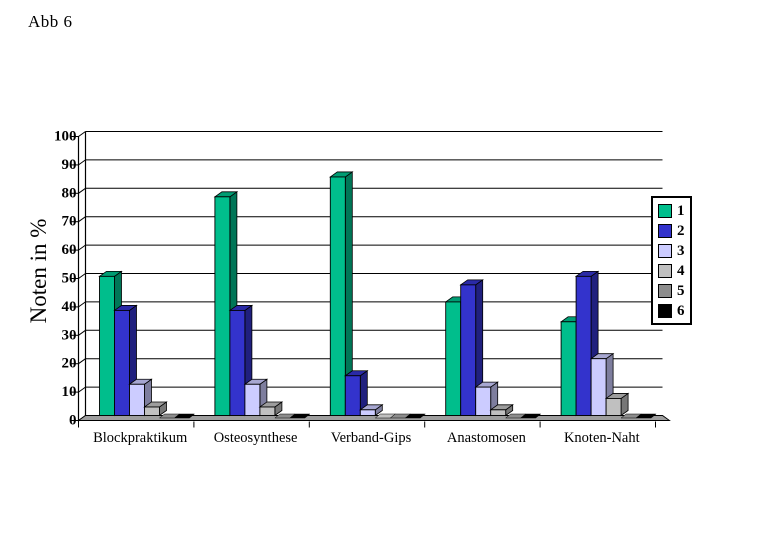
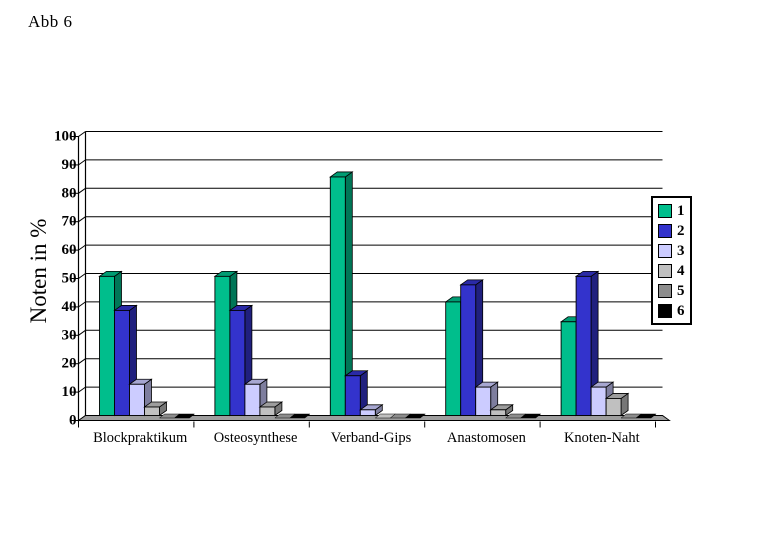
1/Osteosynthese: 77 -> 49
3/Knoten-Naht: 20 -> 10
